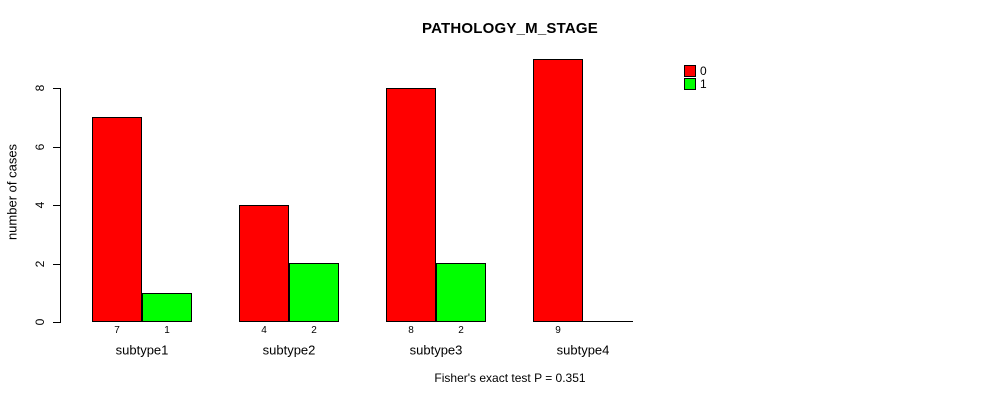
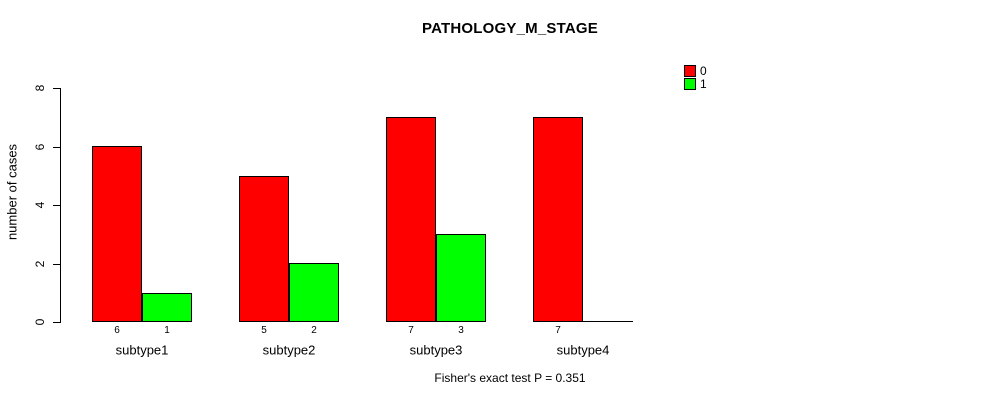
0/subtype1: 7 -> 6
0/subtype2: 4 -> 5
0/subtype3: 8 -> 7
1/subtype3: 2 -> 3
0/subtype4: 9 -> 7
